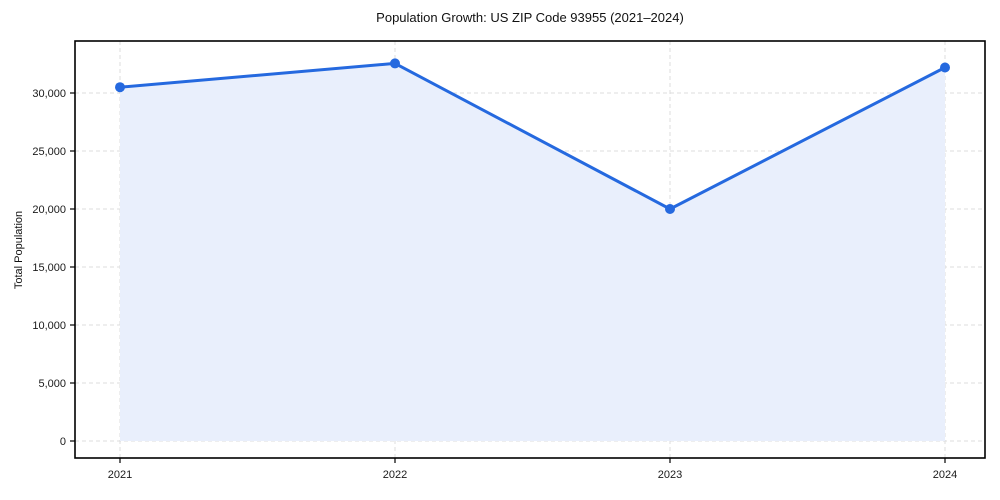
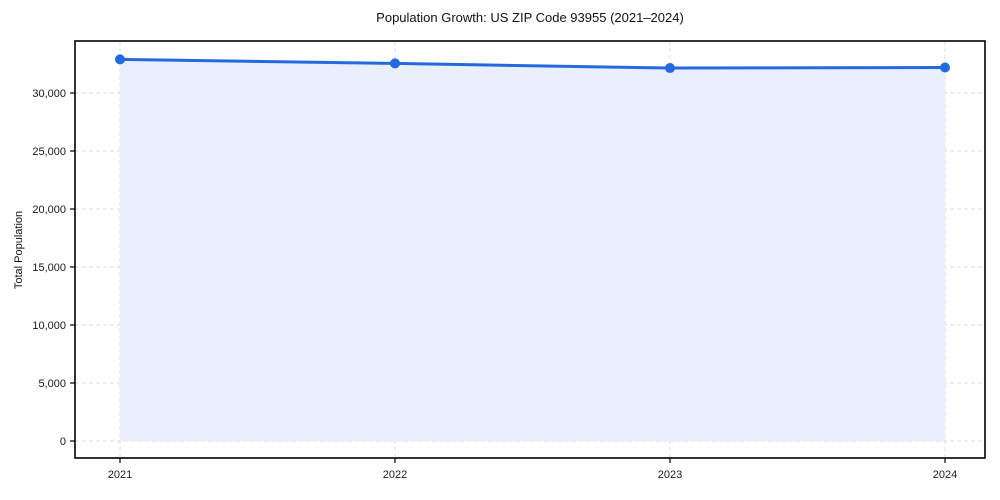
2021: 30500 -> 32900
2023: 20000 -> 32200
